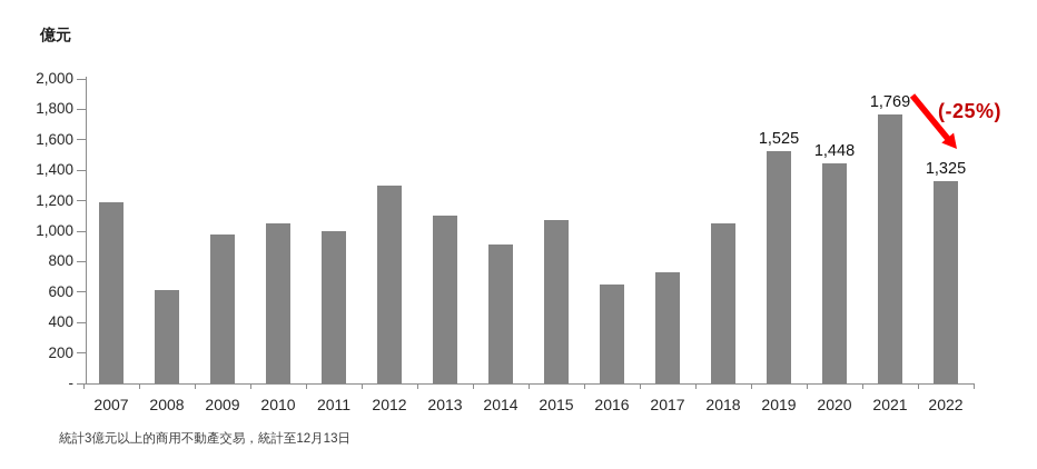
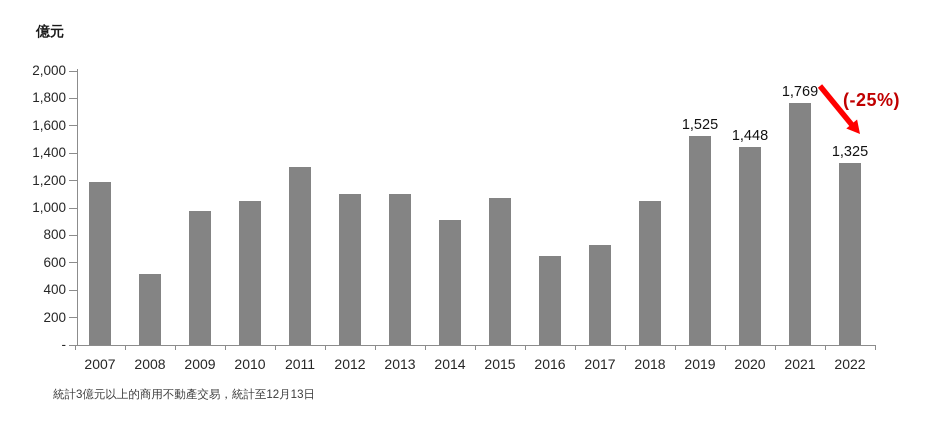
2008: 610 -> 520
2011: 1000 -> 1300
2012: 1300 -> 1100
